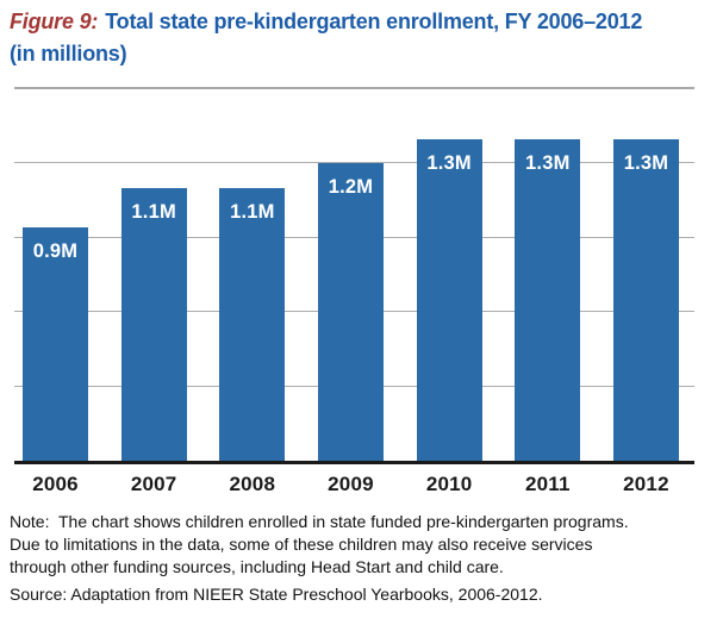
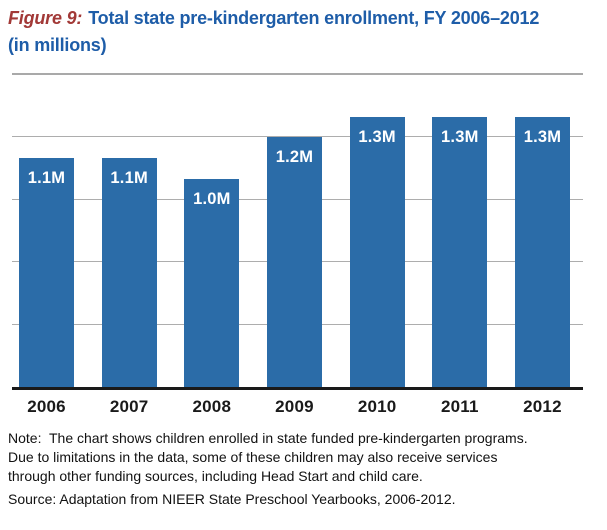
2006: 0.9M -> 1.1M
2008: 1.1M -> 1.0M
